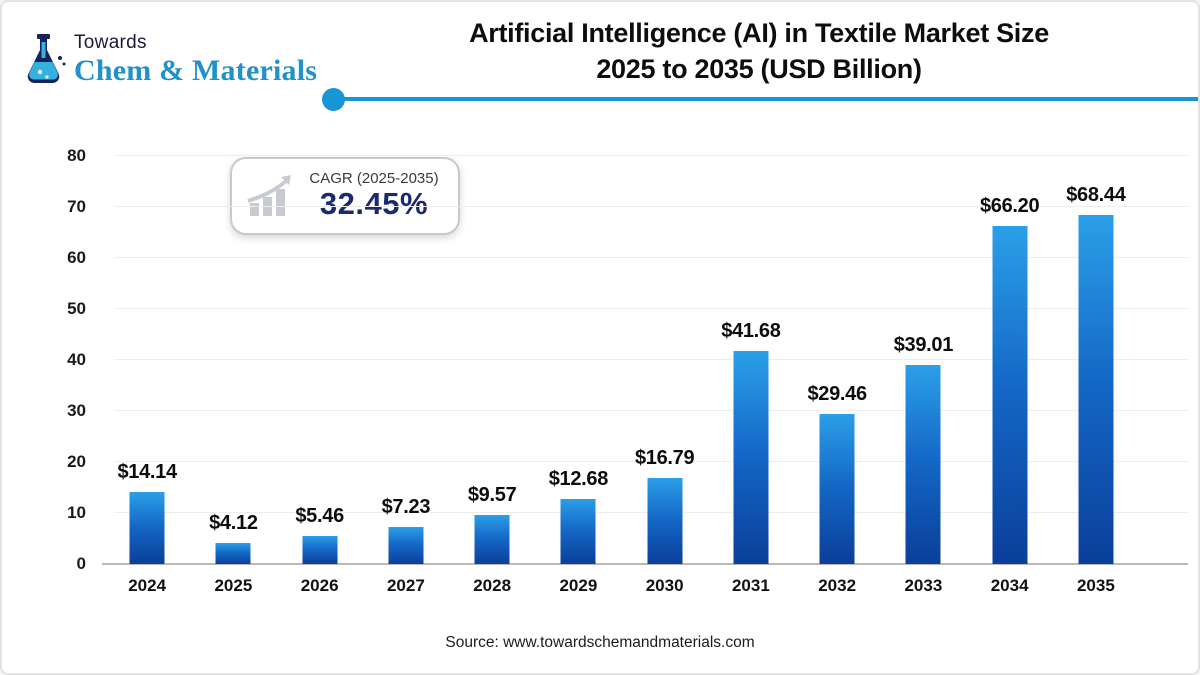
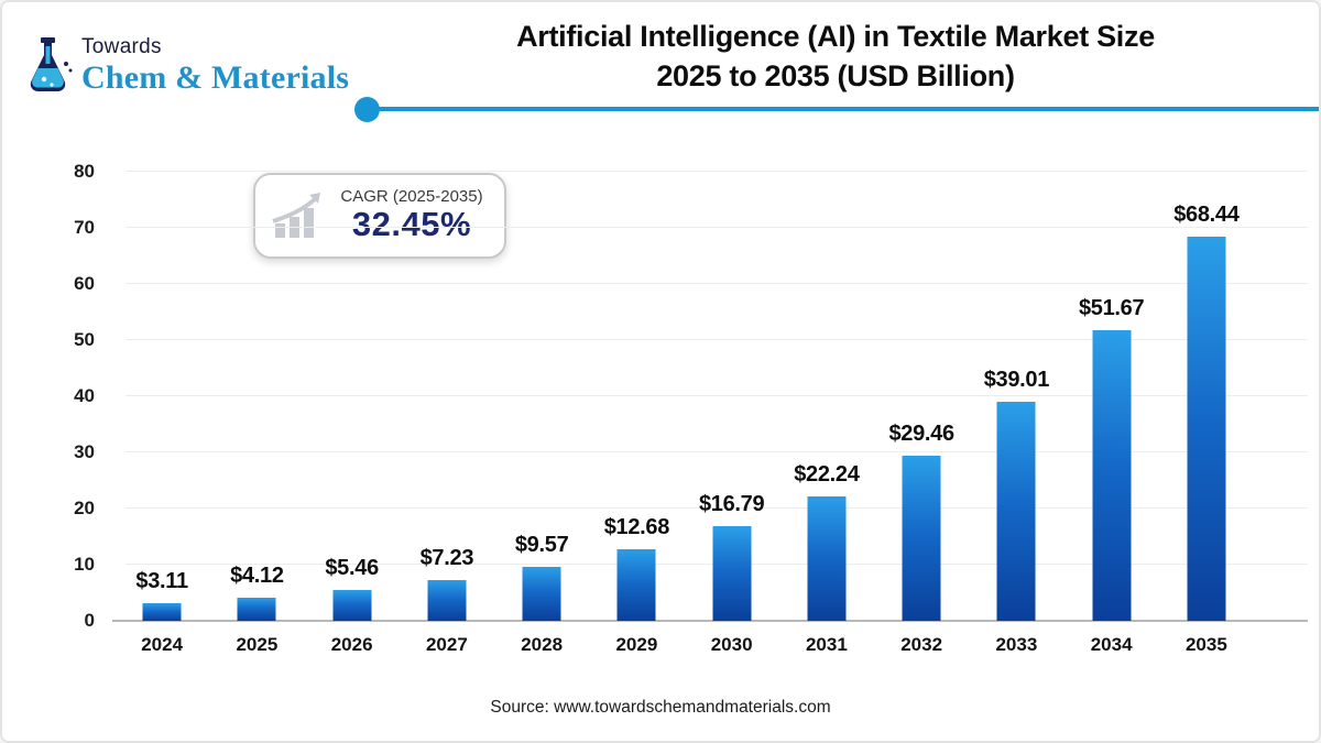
2024: $14.14 -> $3.11
2031: $41.68 -> $22.24
2034: $66.20 -> $51.67
